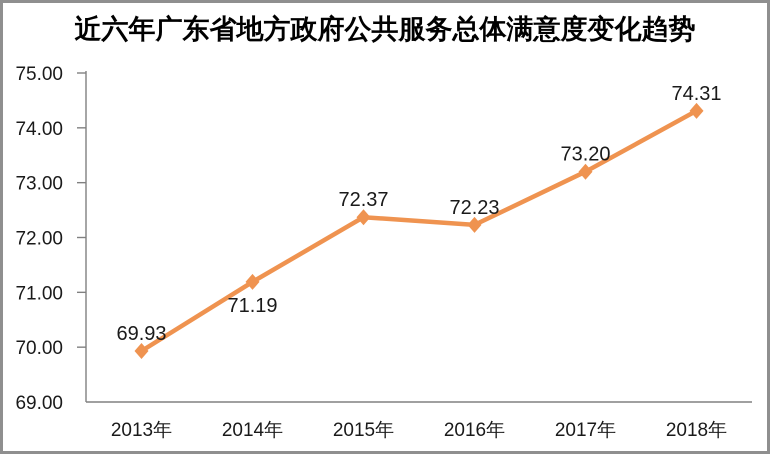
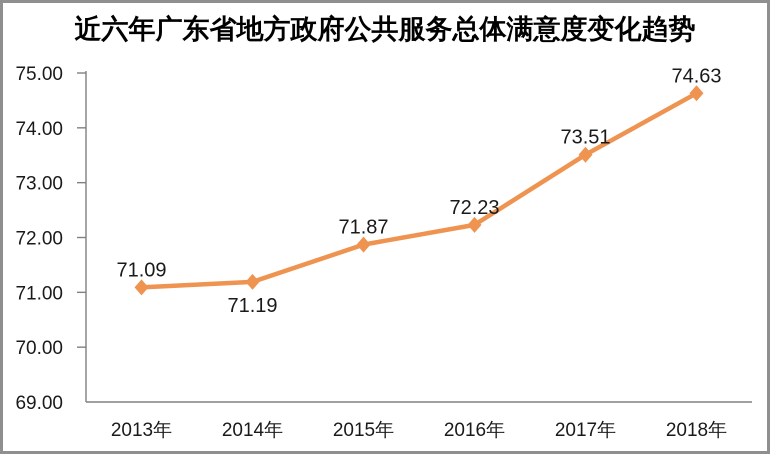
2013年: 69.93 -> 71.09
2015年: 72.37 -> 71.87
2017年: 73.20 -> 73.51
2018年: 74.31 -> 74.63
